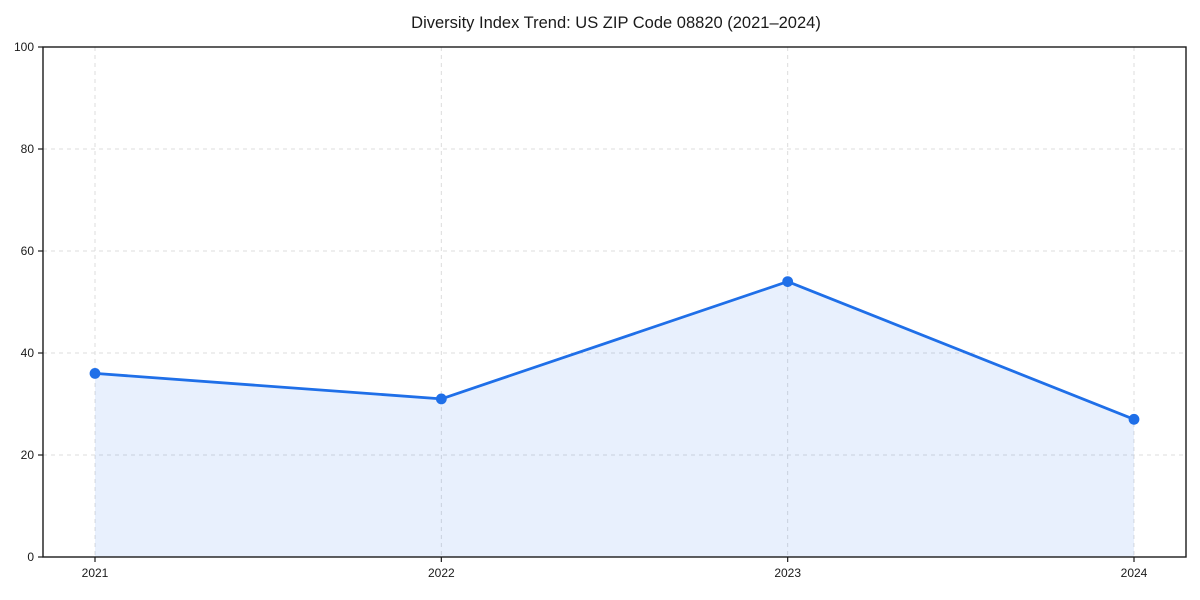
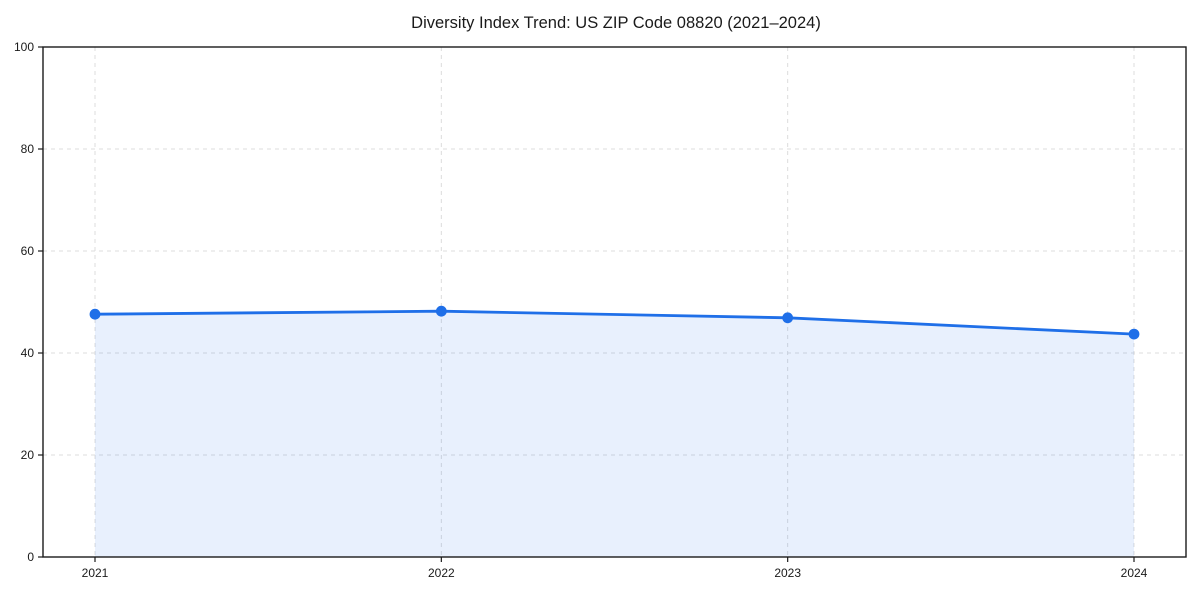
2021: 36 -> 48
2022: 31 -> 48
2023: 54 -> 47
2024: 27 -> 44
